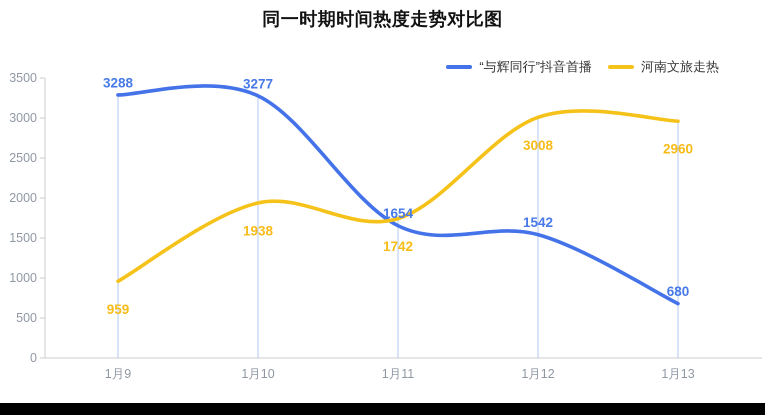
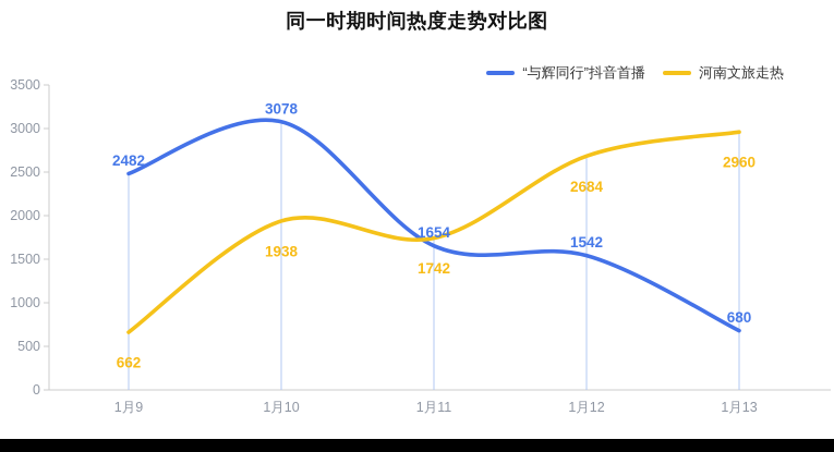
“与辉同行”抖音首播/1月9: 3288 -> 2482
河南文旅走热/1月9: 959 -> 662
“与辉同行”抖音首播/1月10: 3277 -> 3078
河南文旅走热/1月12: 3008 -> 2684
